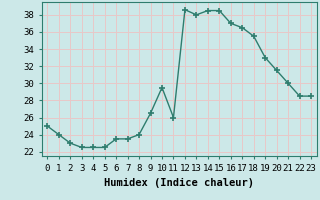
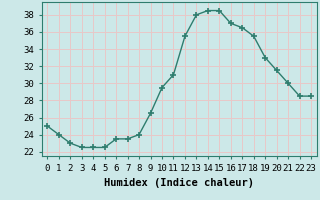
11: 26.0 -> 31.0
12: 38.6 -> 35.5
